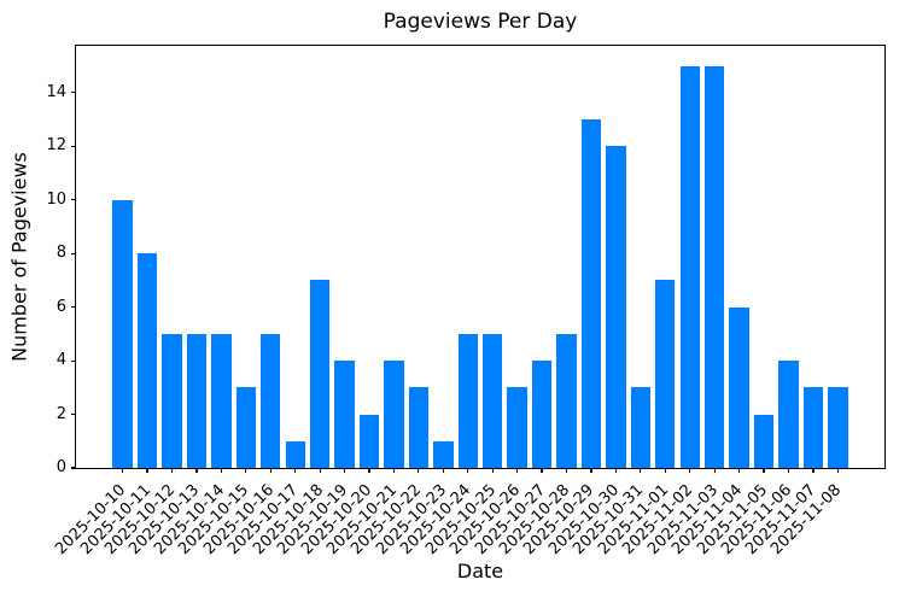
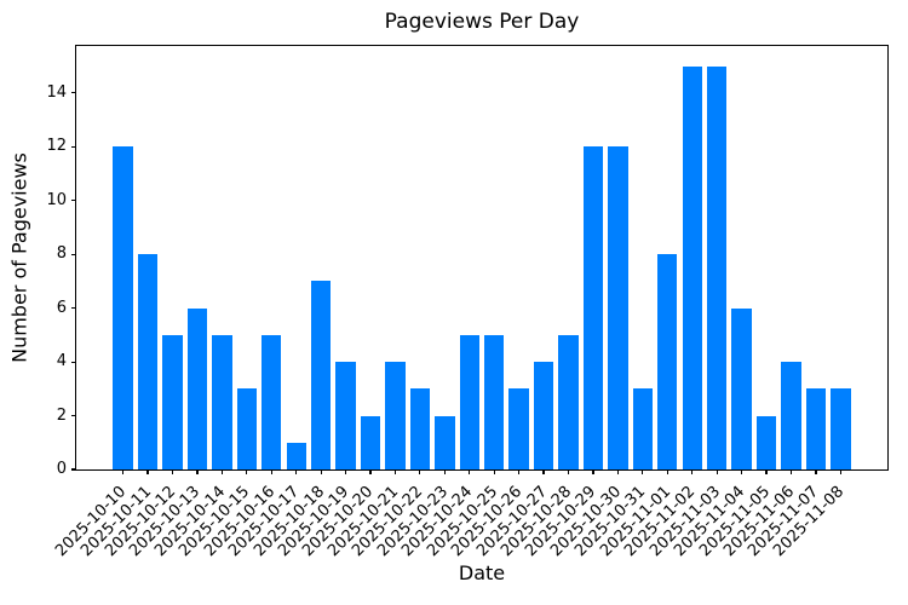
2025-10-10: 10 -> 12
2025-10-13: 5 -> 6
2025-10-23: 1 -> 2
2025-10-29: 13 -> 12
2025-11-01: 7 -> 8
